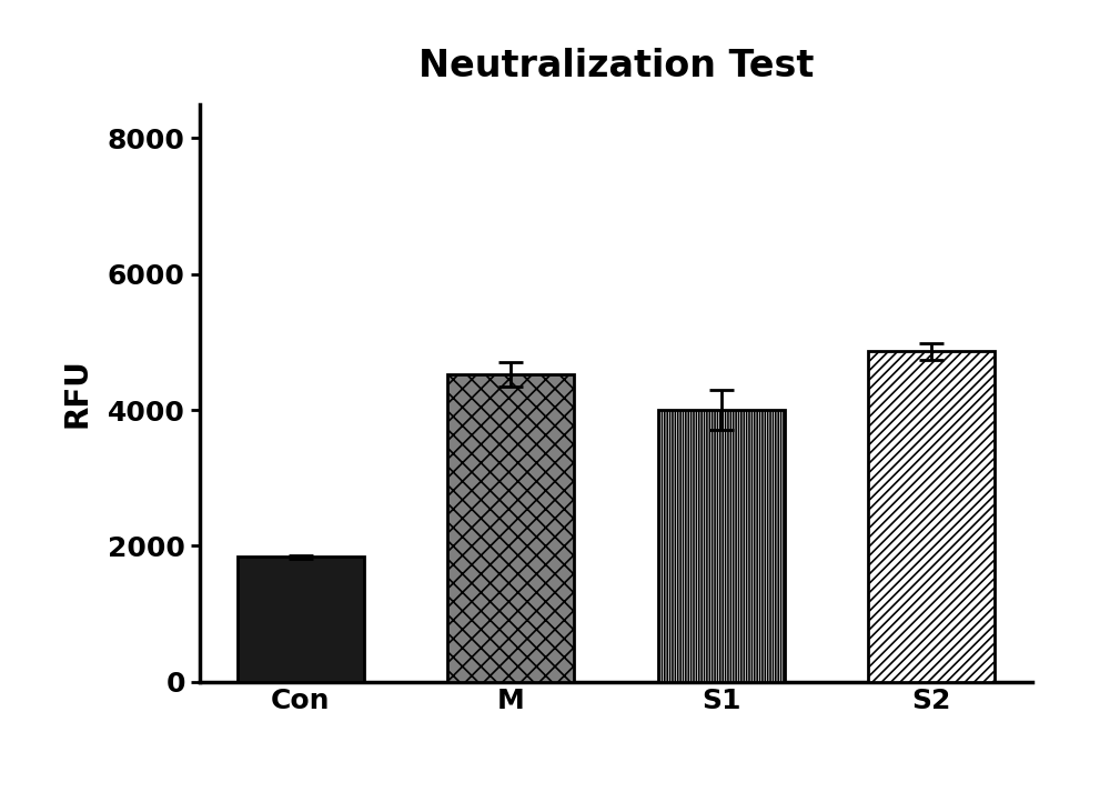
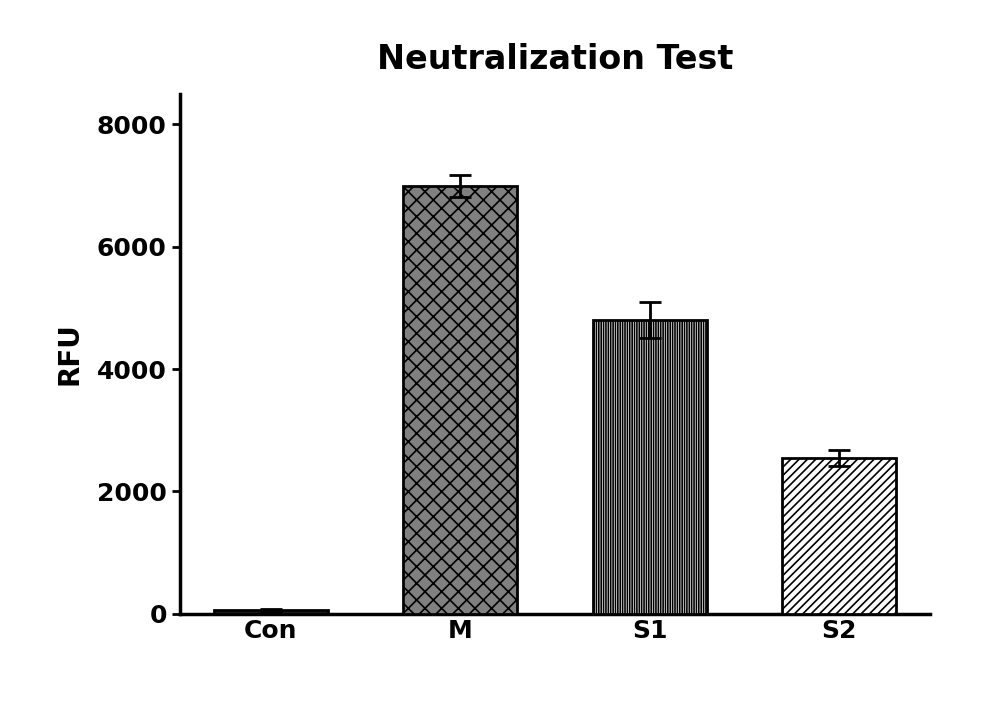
Con: 1840 -> 60
M: 4520 -> 7000
S1: 4000 -> 4800
S2: 4860 -> 2550
